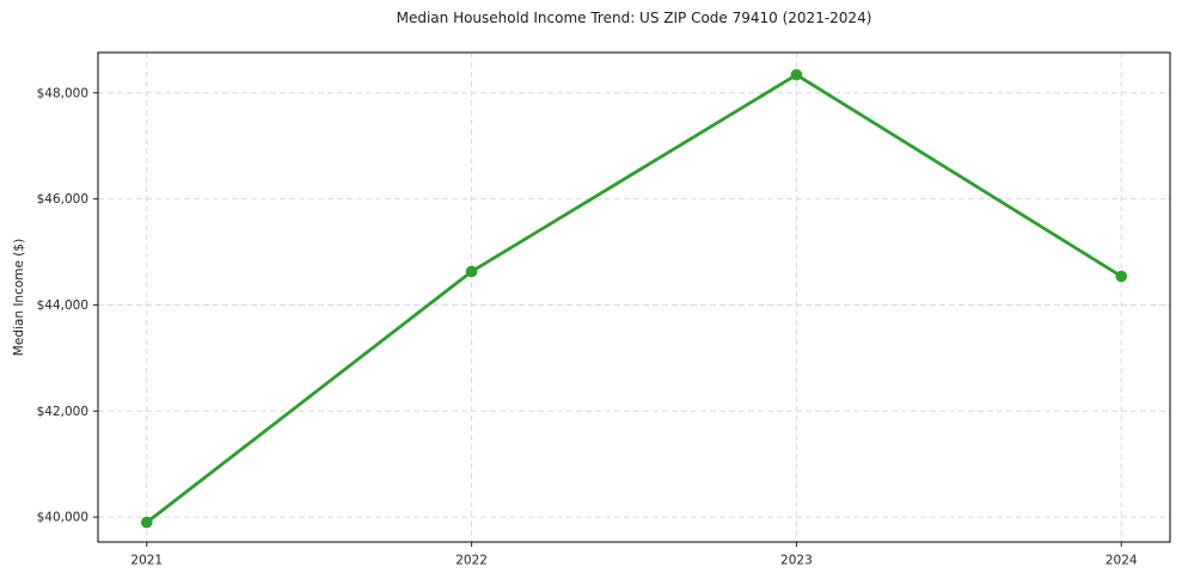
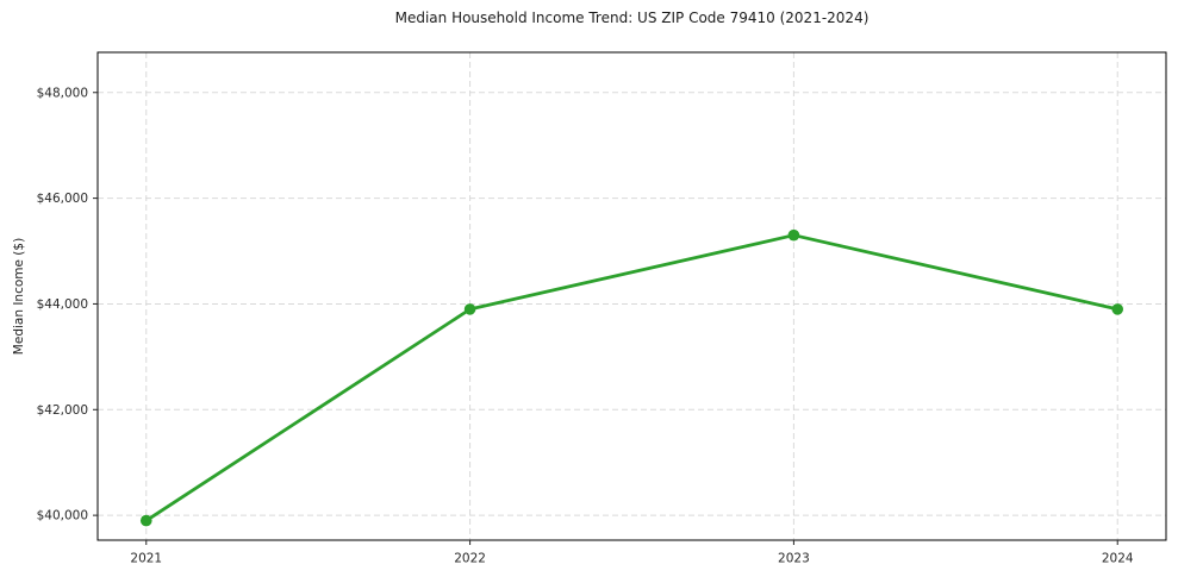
2022: $44600 -> $43900
2023: $48300 -> $45300
2024: $44500 -> $43900
